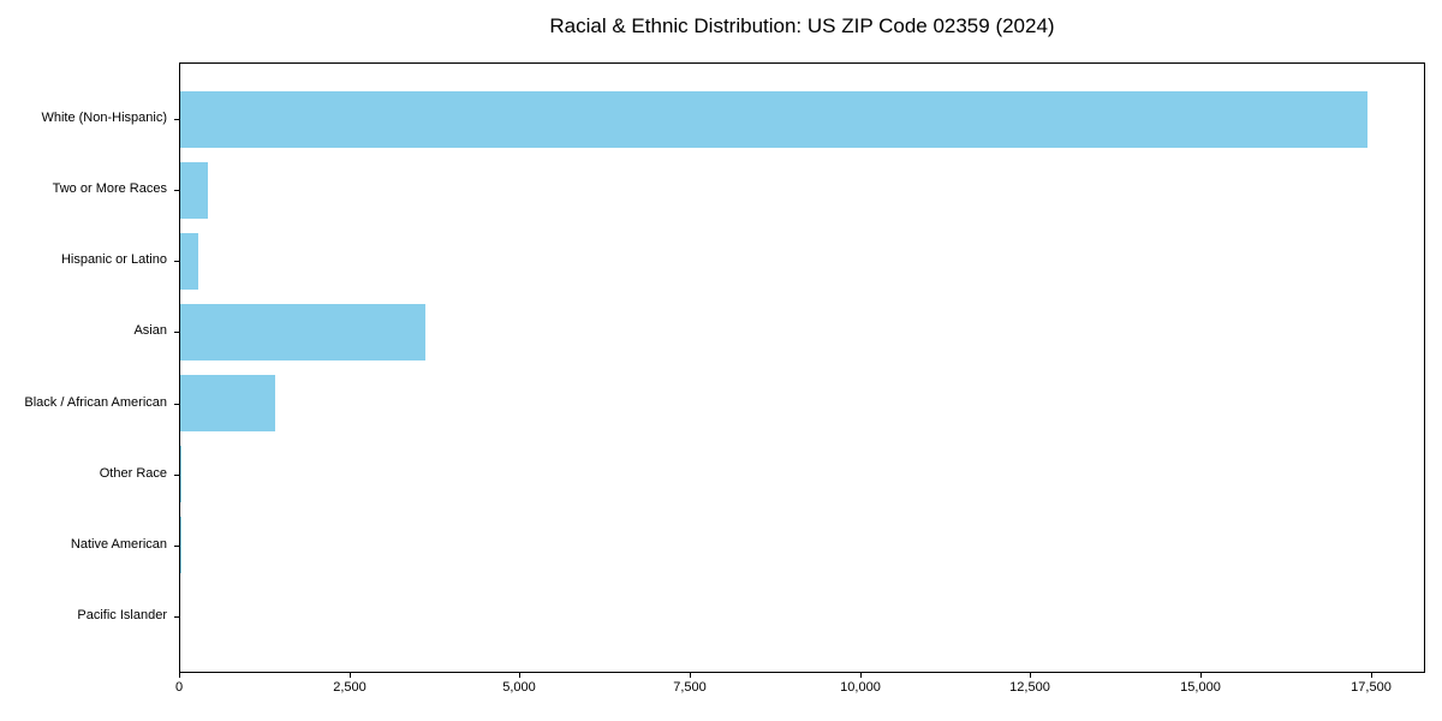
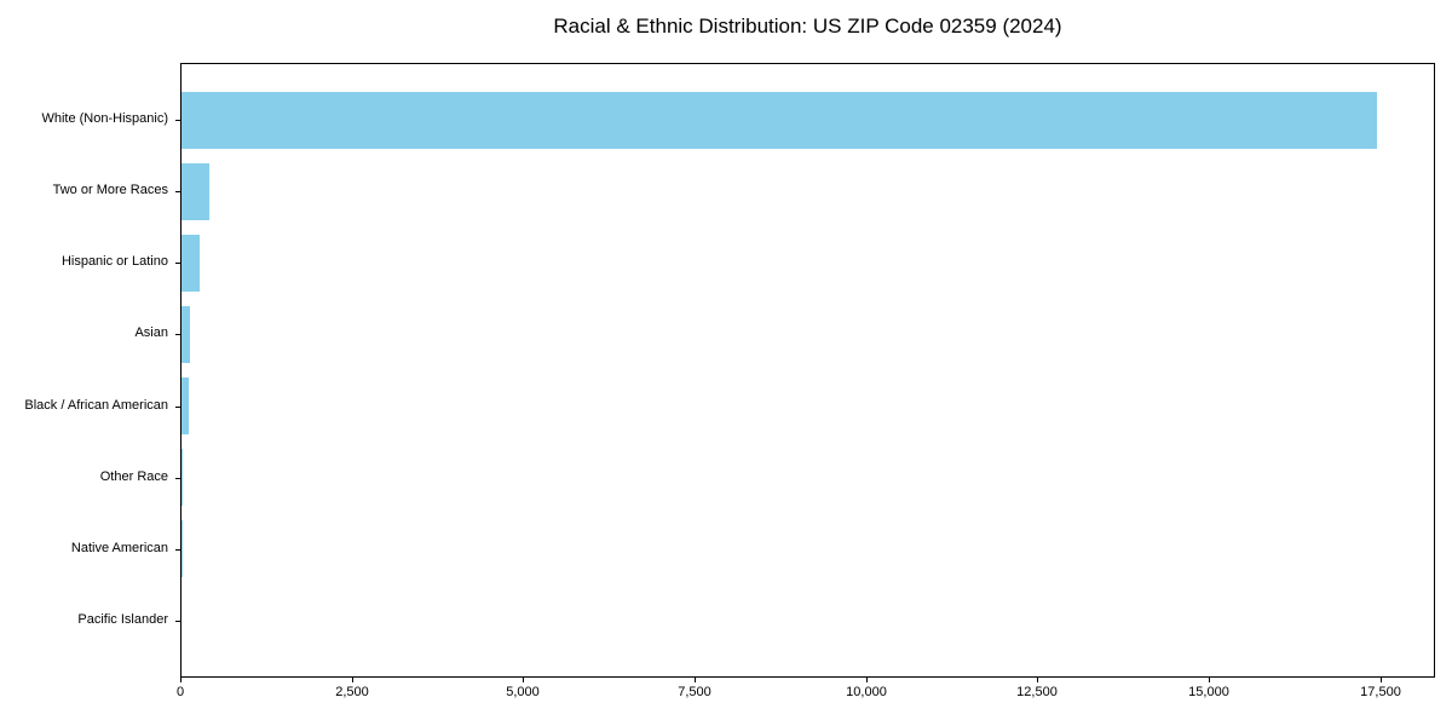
Asian: 3600 -> 100
Black / African American: 1400 -> 100
